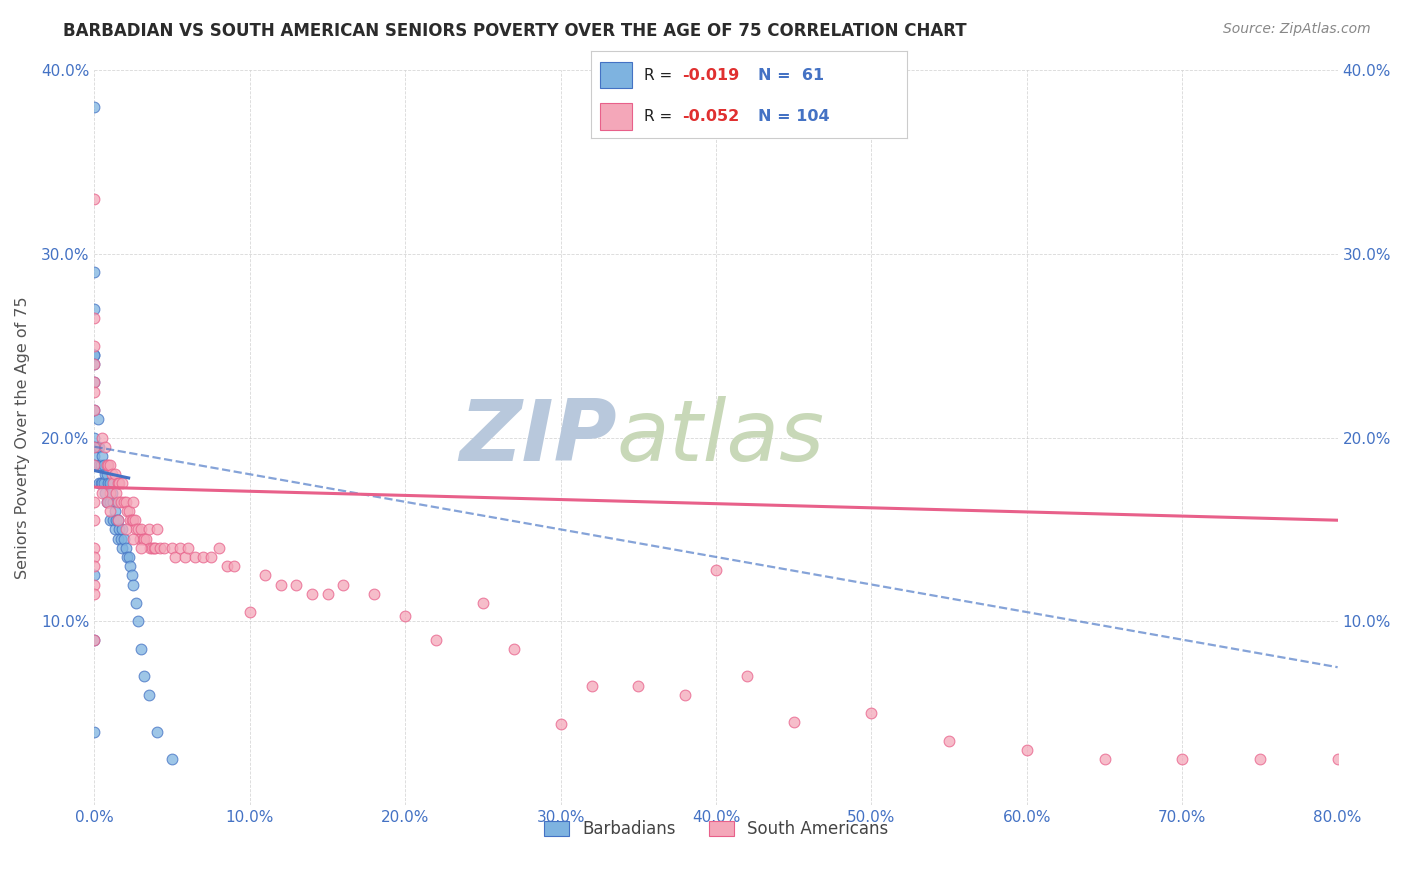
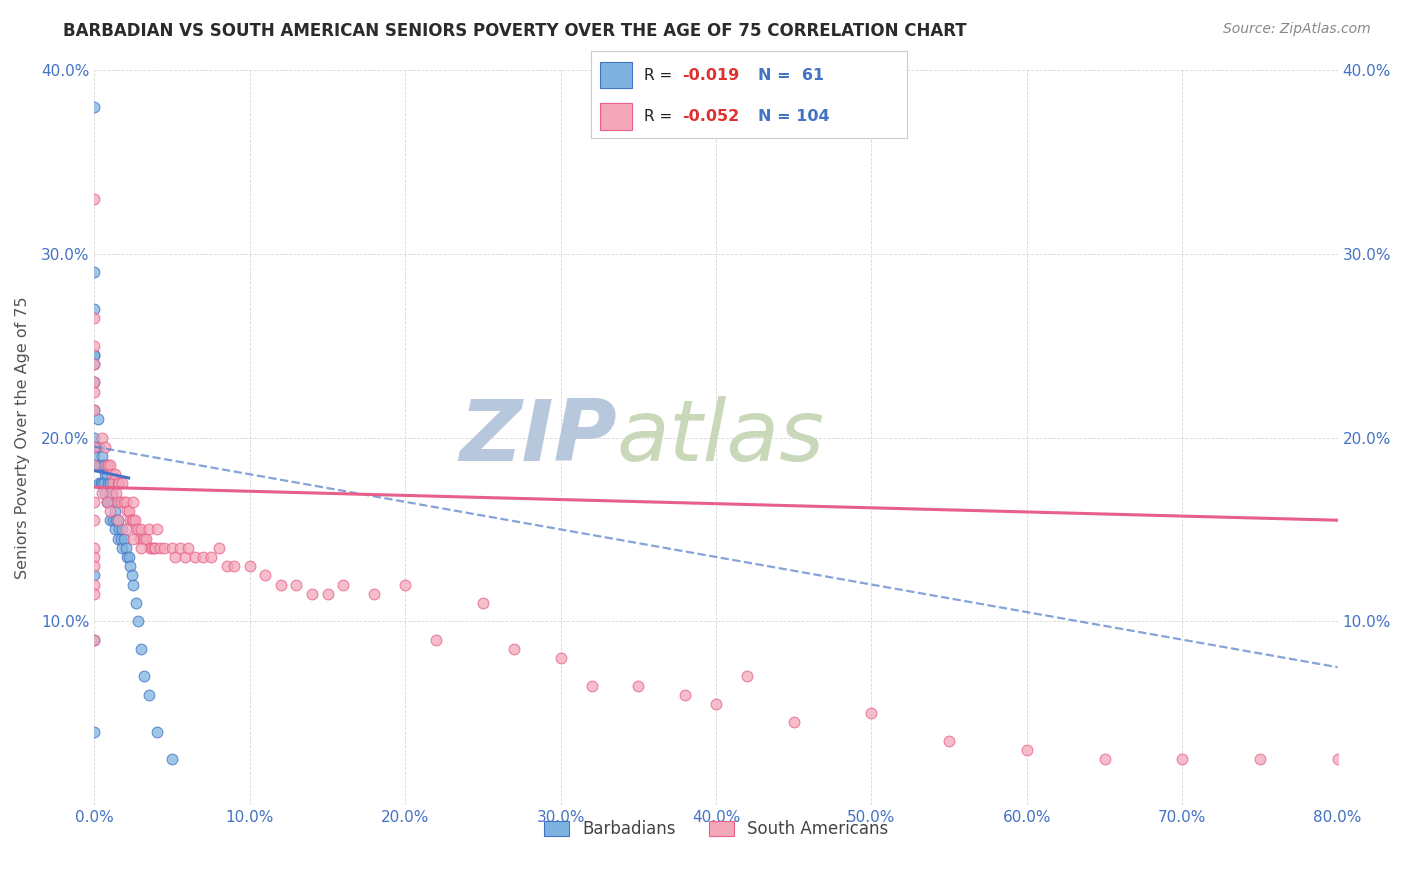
South Americans/10.0%: 10.5% -> 13.0%
South Americans/20.0%: 10.3% -> 12.0%
South Americans/30.0%: 4.4% -> 8.0%
South Americans/40.0%: 12.8% -> 5.5%
